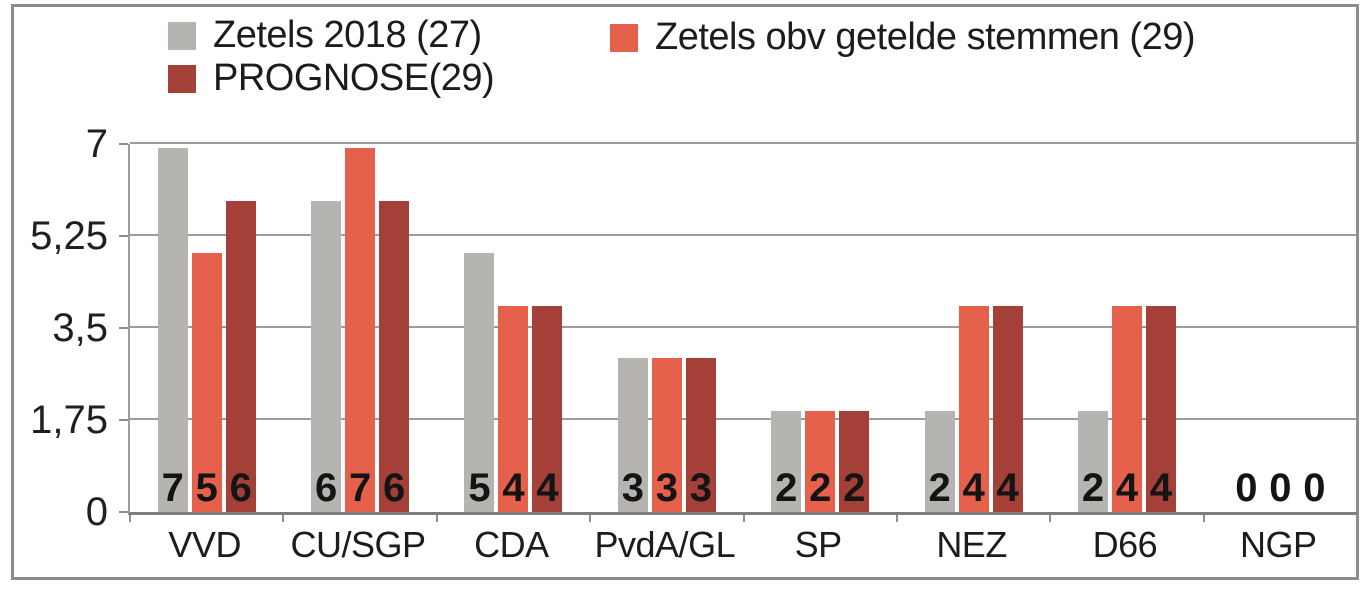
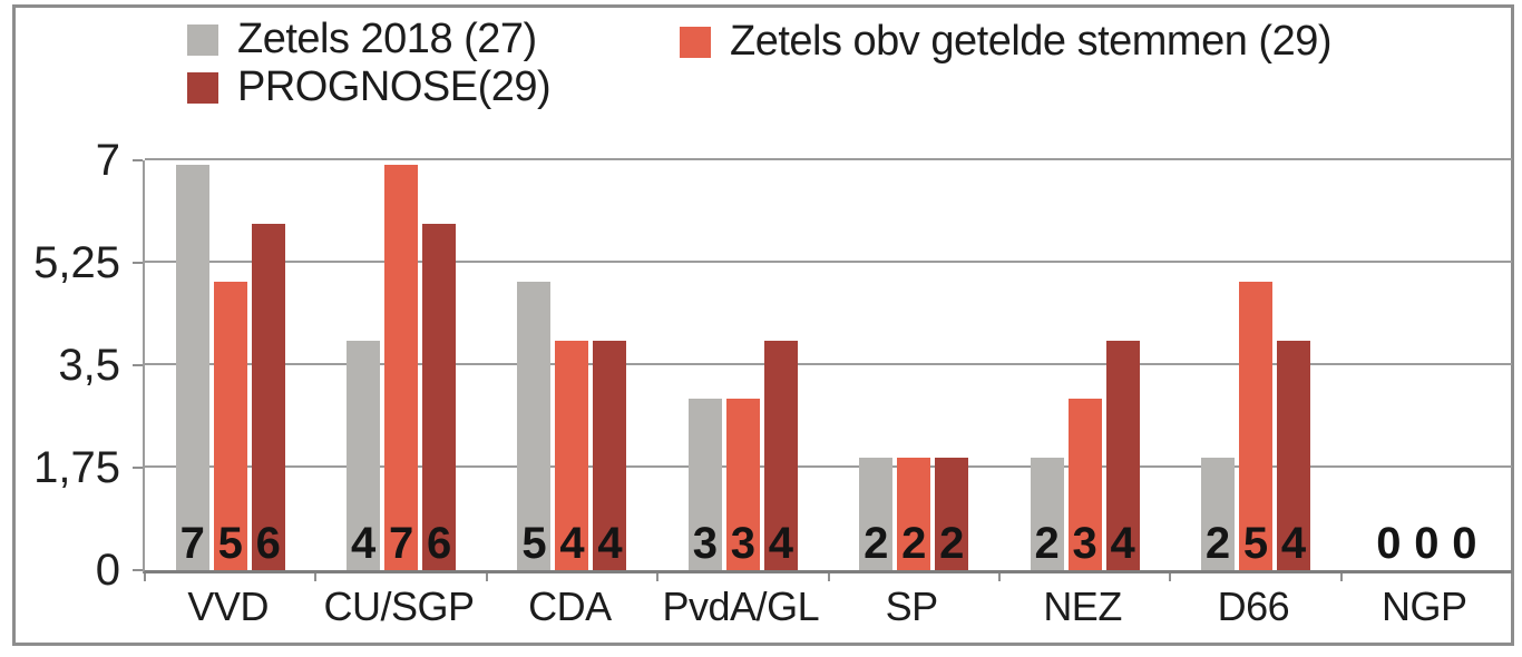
Zetels 2018 (27)/CU/SGP: 6 -> 4
PROGNOSE(29)/PvdA/GL: 3 -> 4
Zetels obv getelde stemmen (29)/NEZ: 4 -> 3
Zetels obv getelde stemmen (29)/D66: 4 -> 5
